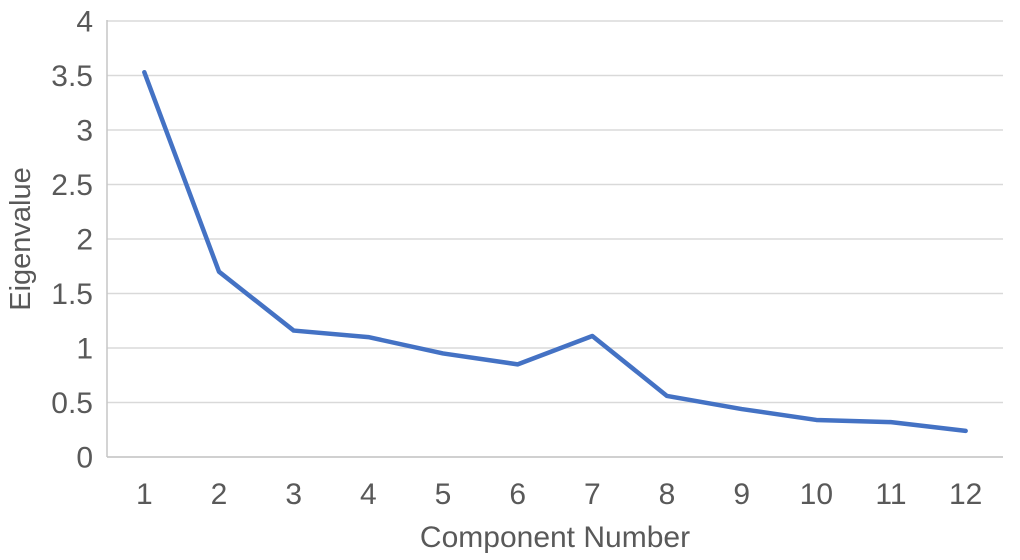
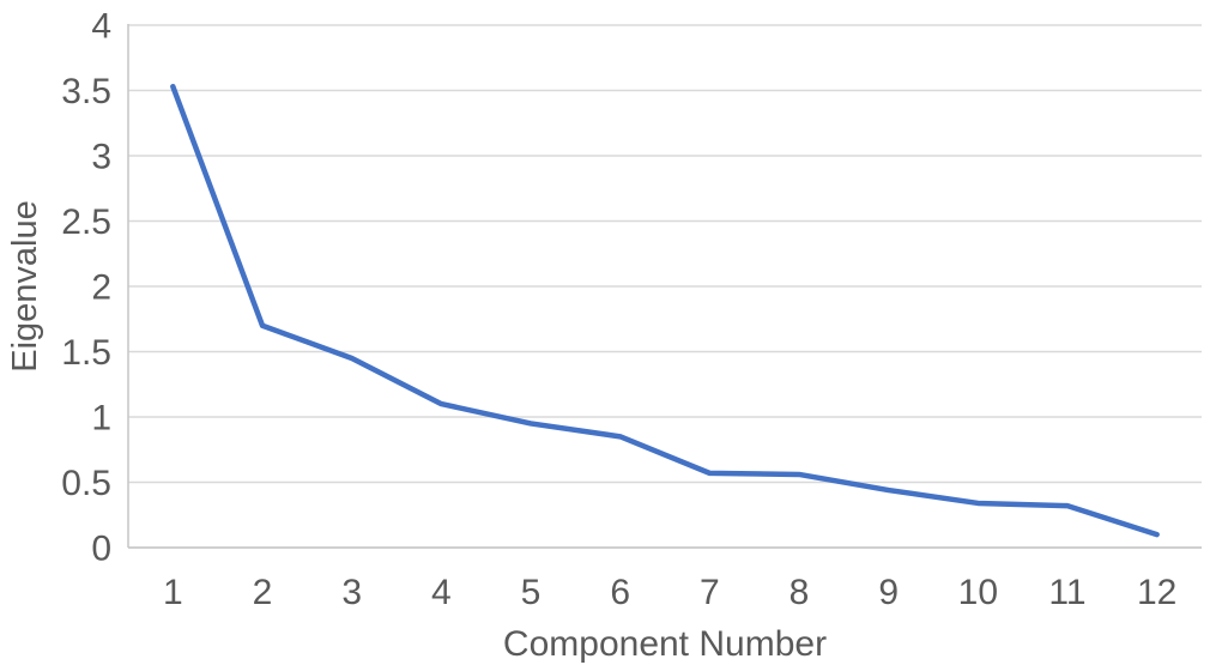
3: 1.16 -> 1.45
7: 1.11 -> 0.57
12: 0.24 -> 0.10
